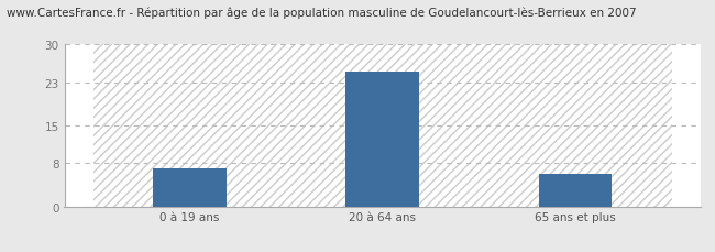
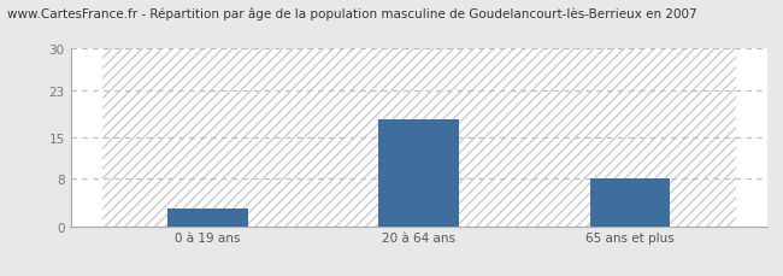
0 à 19 ans: 7 -> 3
20 à 64 ans: 25 -> 18
65 ans et plus: 6 -> 8
